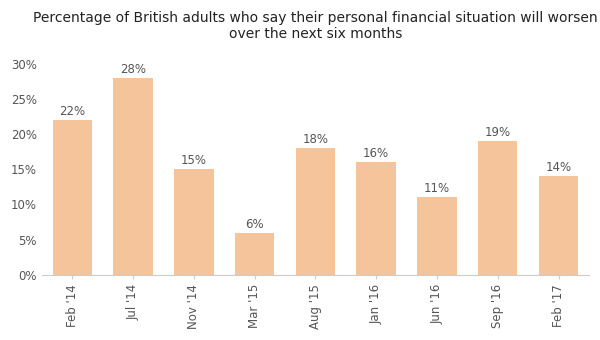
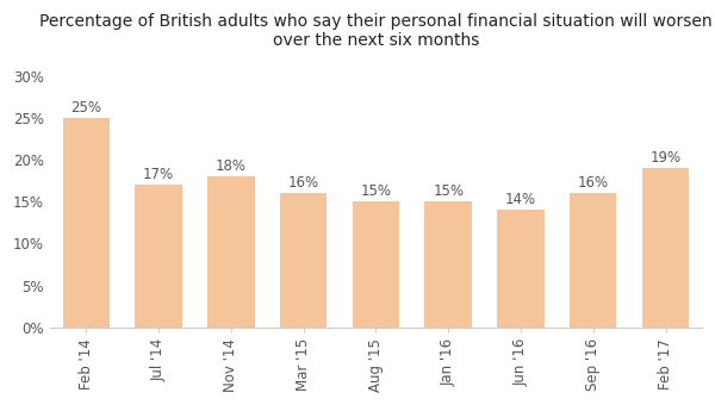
Feb '14: 22% -> 25%
Jul '14: 28% -> 17%
Nov '14: 15% -> 18%
Mar '15: 6% -> 16%
Aug '15: 18% -> 15%
Jan '16: 16% -> 15%
Jun '16: 11% -> 14%
Sep '16: 19% -> 16%
Feb '17: 14% -> 19%
